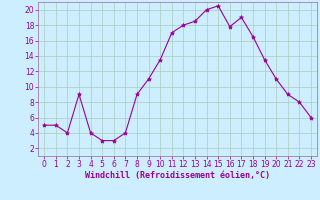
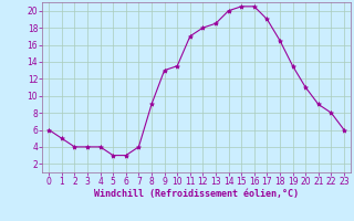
0: 5.0 -> 6.0
3: 9.0 -> 4.0
9: 11.0 -> 13.0
16: 17.8 -> 20.5
